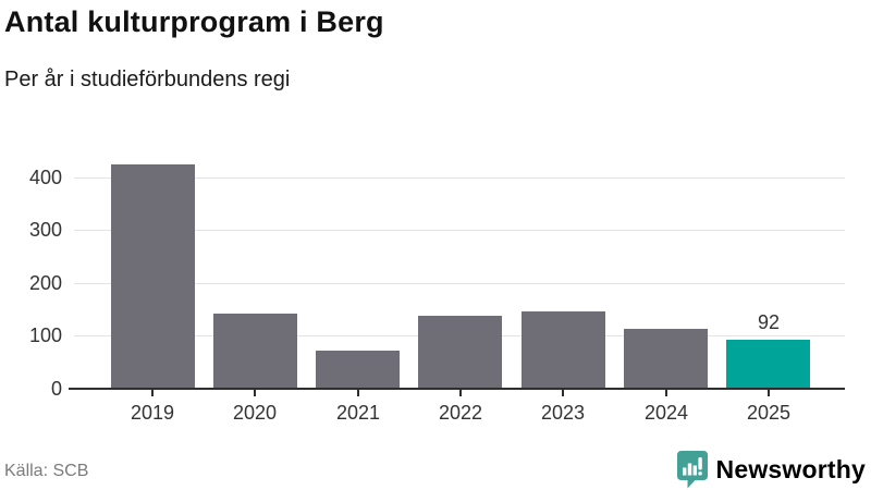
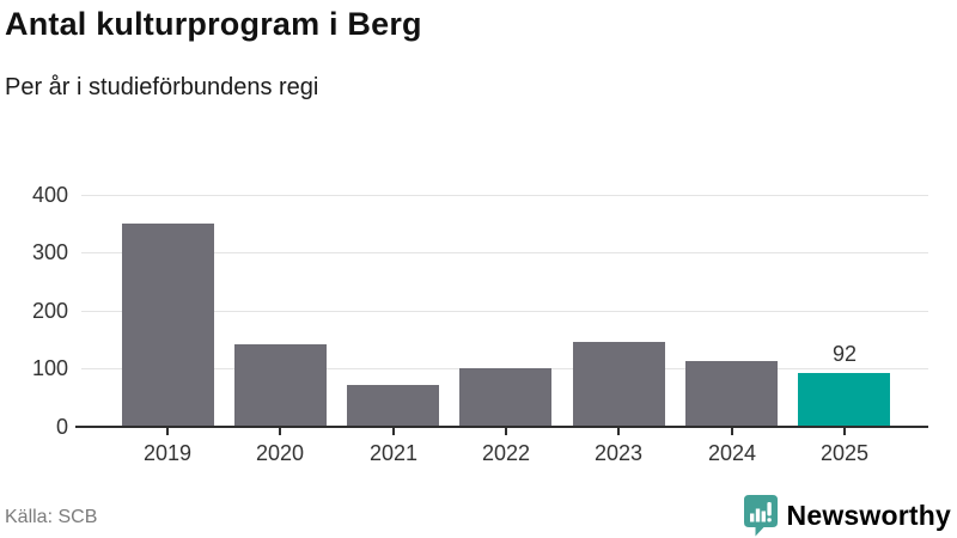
2019: 420 -> 350
2022: 140 -> 100
